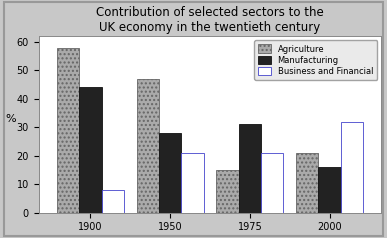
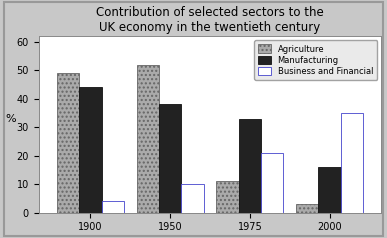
Agriculture/1900: 58 -> 49
Business and Financial/1900: 8 -> 4
Agriculture/1950: 47 -> 52
Manufacturing/1950: 28 -> 38
Business and Financial/1950: 21 -> 10
Agriculture/1975: 15 -> 11
Manufacturing/1975: 31 -> 33
Agriculture/2000: 21 -> 3
Business and Financial/2000: 32 -> 35
